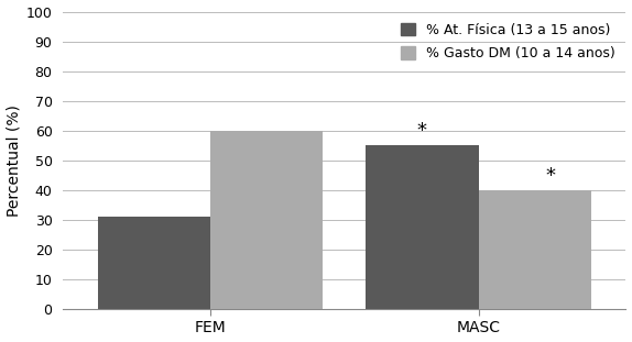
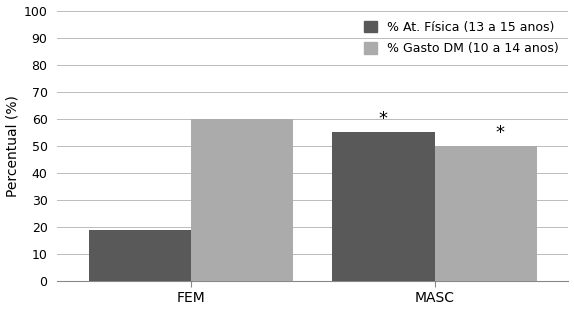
% At. Física (13 a 15 anos)/FEM: 31 -> 19
% Gasto DM (10 a 14 anos)/MASC: 40 -> 50
